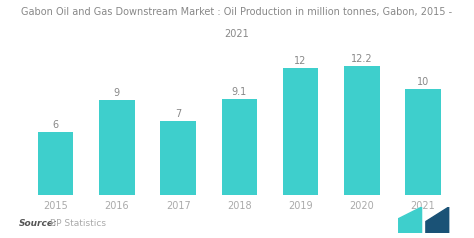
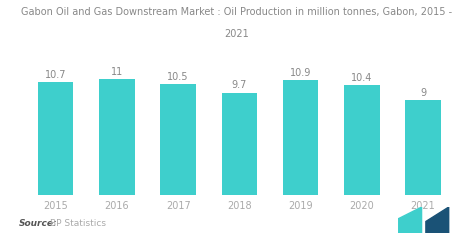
2015: 6 -> 10.7
2016: 9 -> 11
2017: 7 -> 10.5
2018: 9.1 -> 9.7
2019: 12 -> 10.9
2020: 12.2 -> 10.4
2021: 10 -> 9
